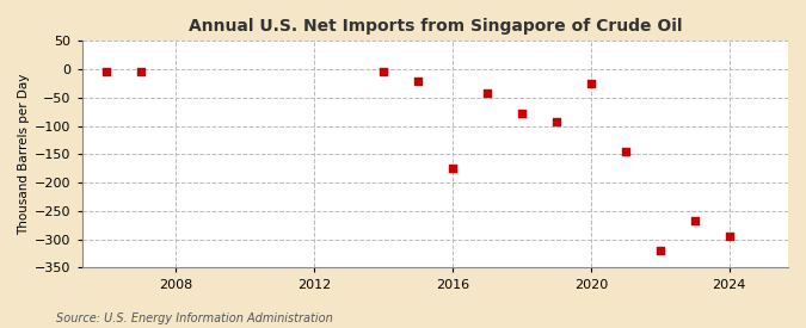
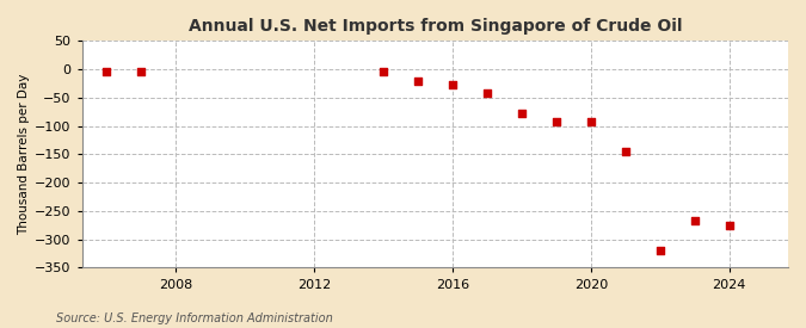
2016: -175 -> -28
2020: -25 -> -93
2024: -295 -> -275
